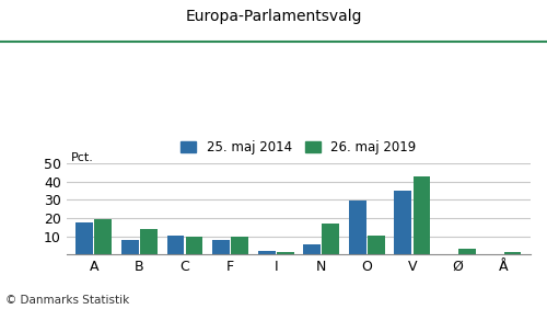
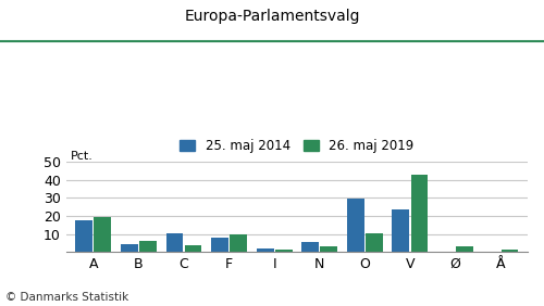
25. maj 2014/B: 8 -> 4
26. maj 2019/B: 14 -> 6
26. maj 2019/C: 10 -> 4
26. maj 2019/N: 17 -> 3
25. maj 2014/V: 35 -> 24
